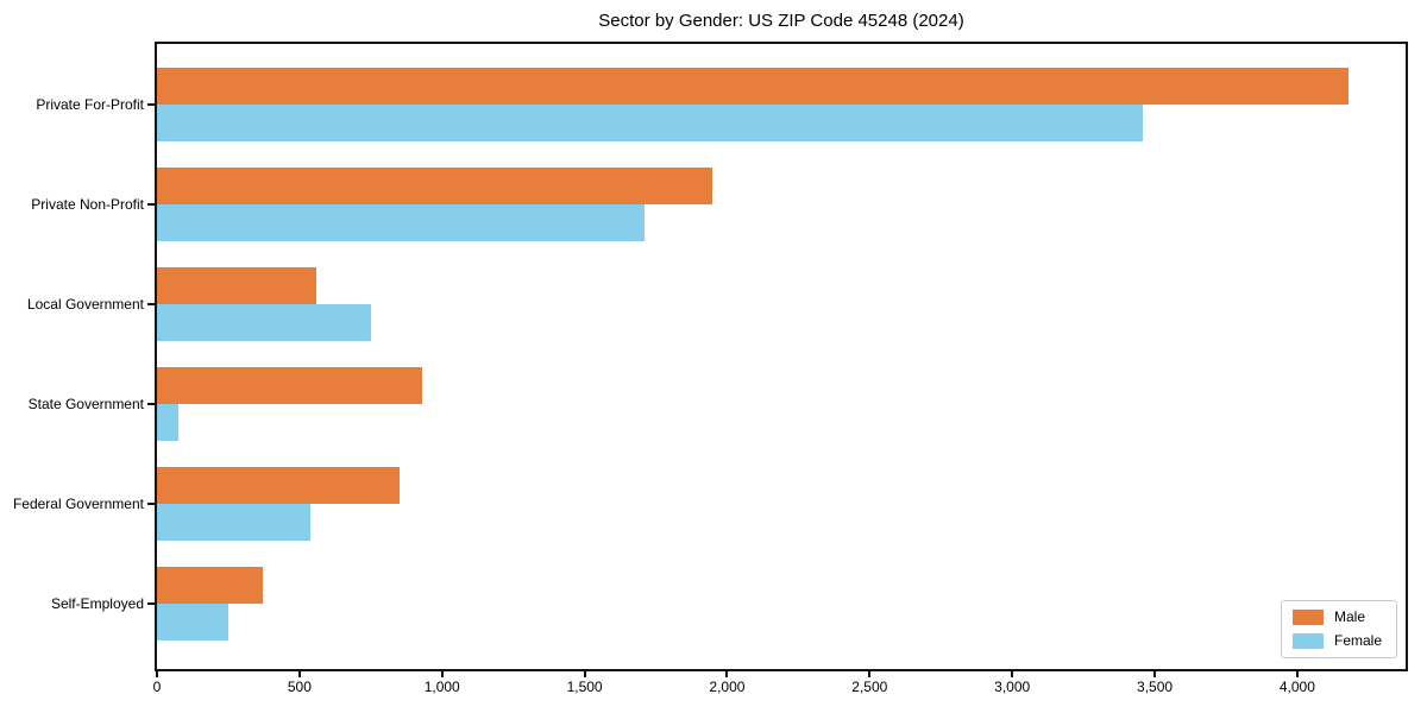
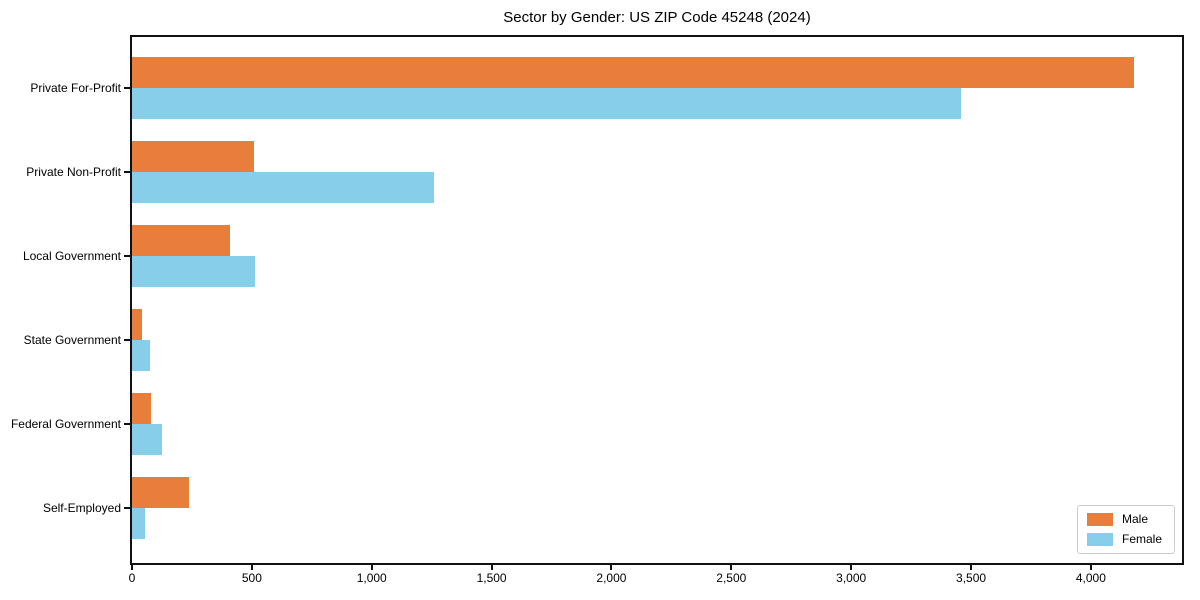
Male/Private Non-Profit: 1950 -> 510
Female/Private Non-Profit: 1710 -> 1260
Male/Local Government: 560 -> 410
Female/Local Government: 750 -> 510
Male/State Government: 930 -> 40
Male/Federal Government: 850 -> 80
Female/Federal Government: 540 -> 120
Male/Self-Employed: 370 -> 240
Female/Self-Employed: 250 -> 60
